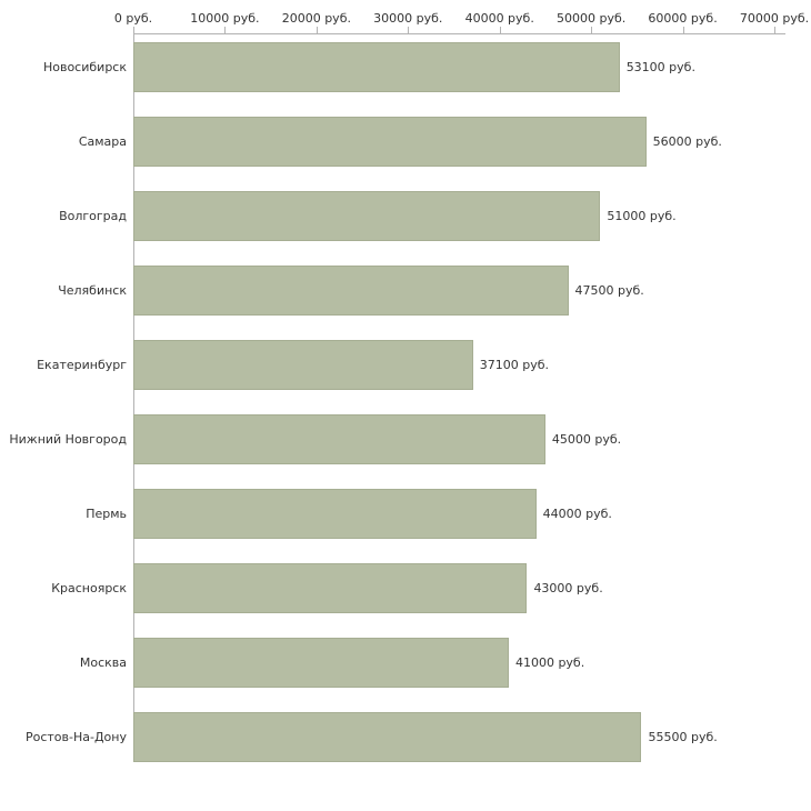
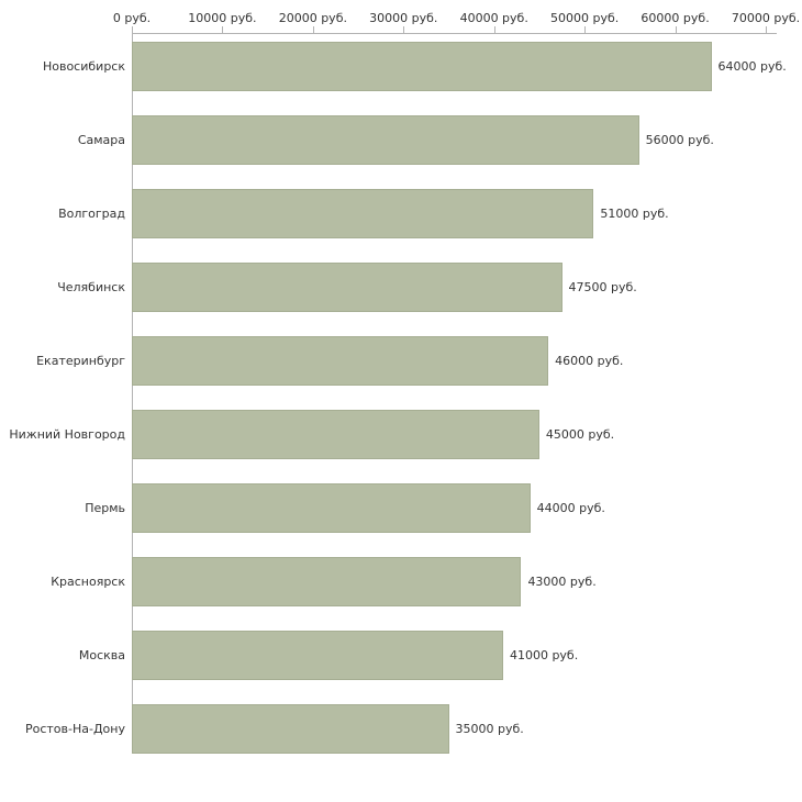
Новосибирск: 53100 -> 64000
Екатеринбург: 37100 -> 46000
Ростов-На-Дону: 55500 -> 35000
